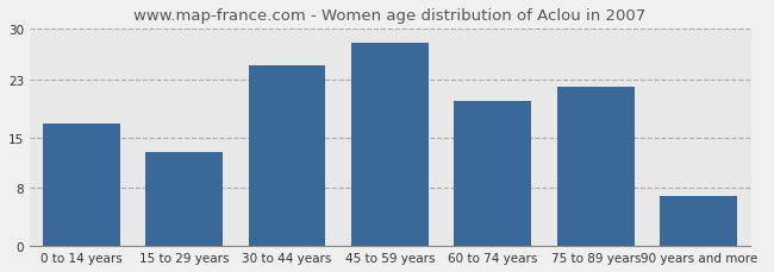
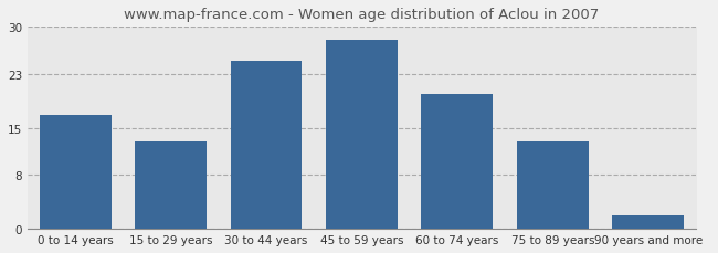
75 to 89 years: 22 -> 13
90 years and more: 7 -> 2
